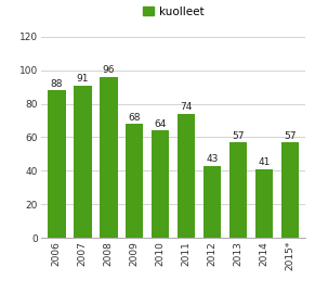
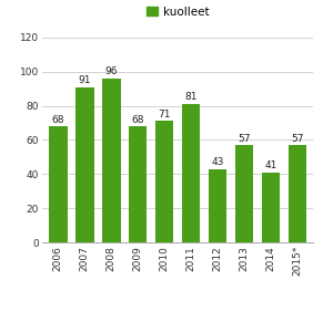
2006: 88 -> 68
2010: 64 -> 71
2011: 74 -> 81
